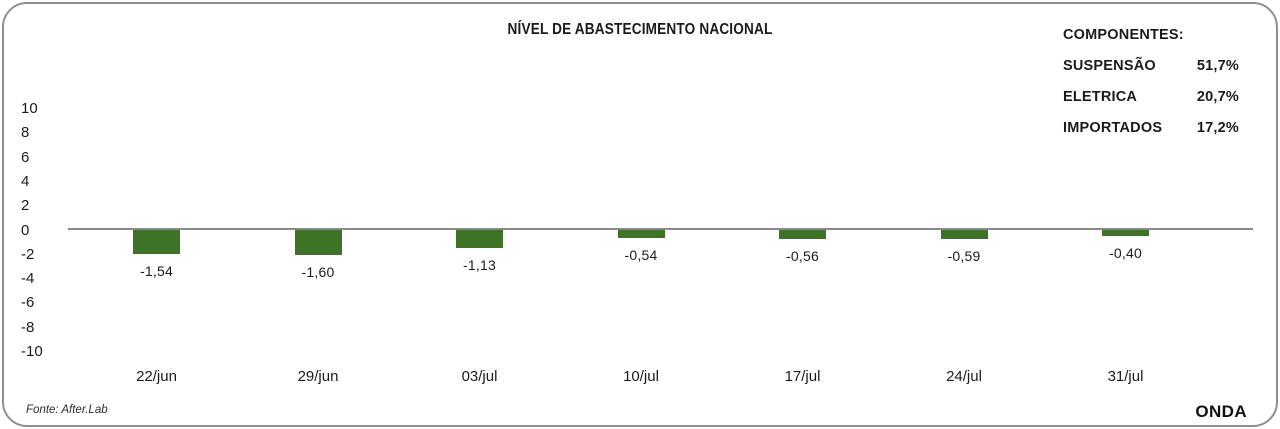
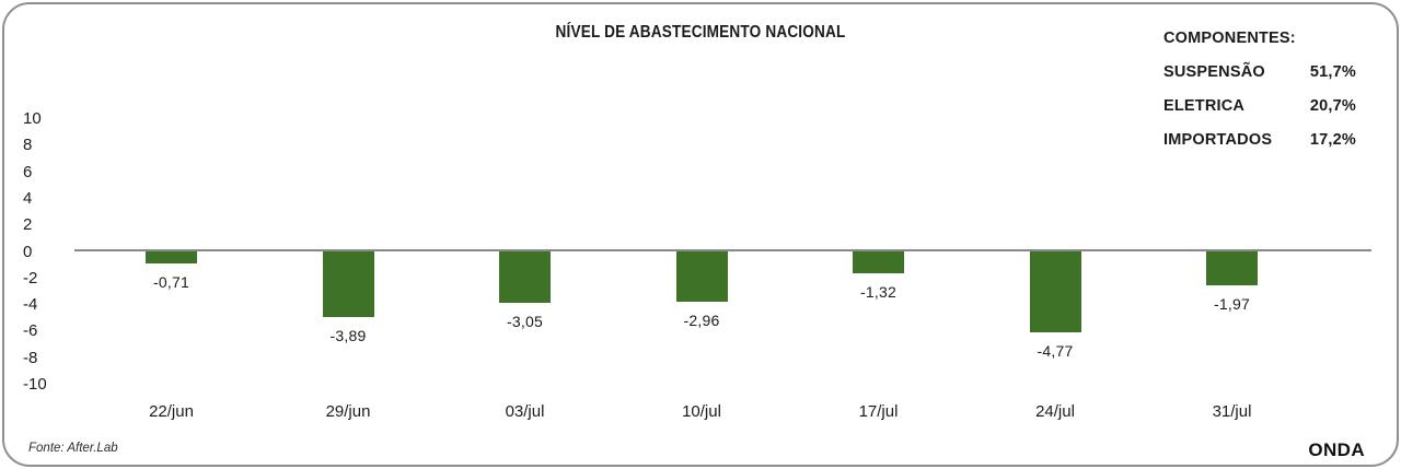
22/jun: -1,54 -> -0,71
29/jun: -1,60 -> -3,89
03/jul: -1,13 -> -3,05
10/jul: -0,54 -> -2,96
17/jul: -0,56 -> -1,32
24/jul: -0,59 -> -4,77
31/jul: -0,40 -> -1,97
